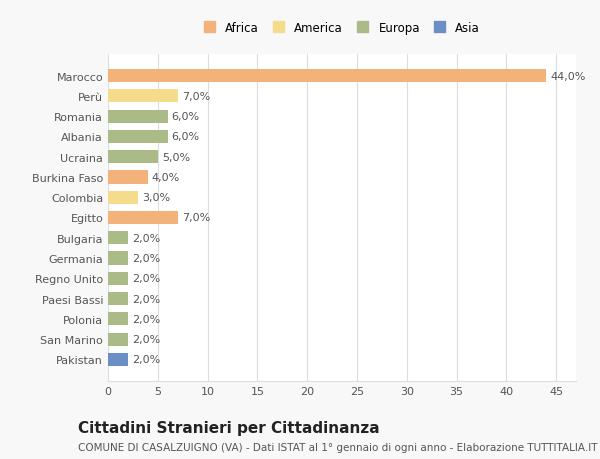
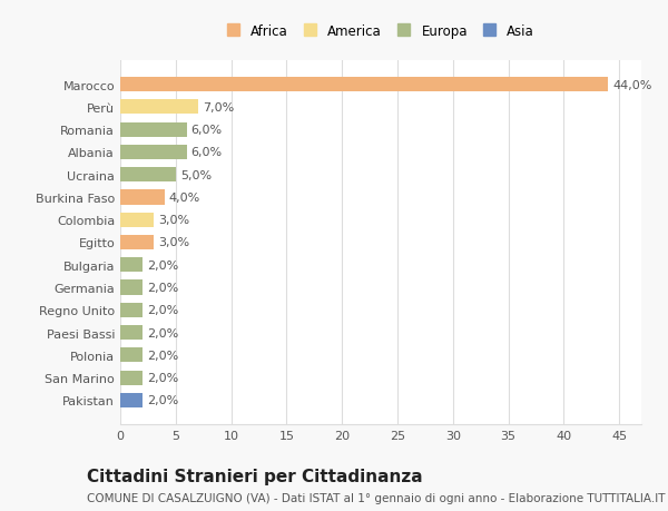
Egitto: 7,0% -> 3,0%
